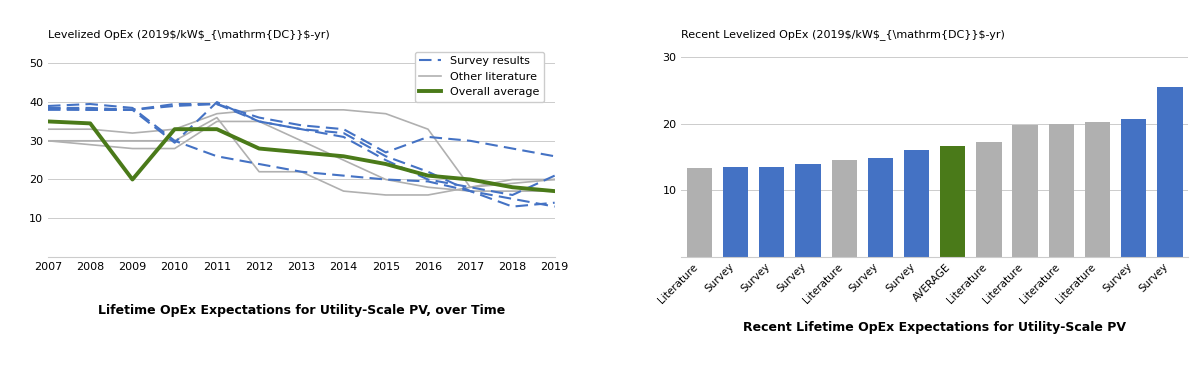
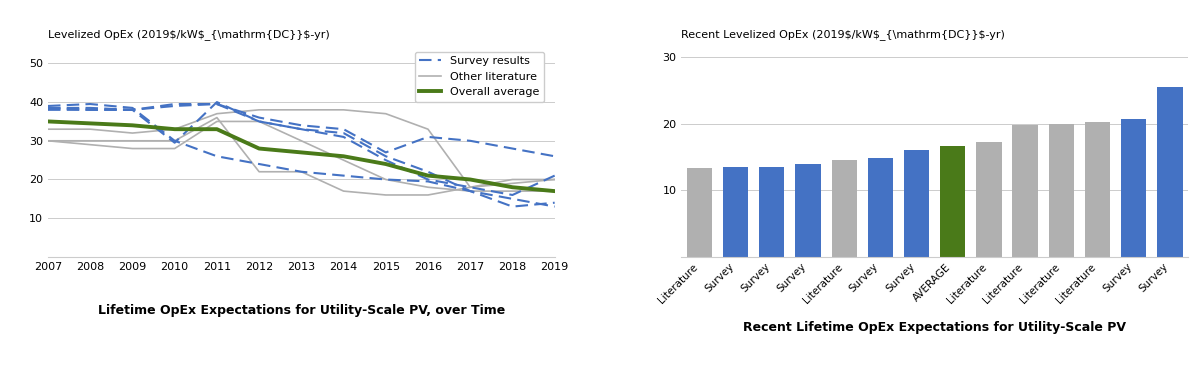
Overall average/2009: 20.0 -> 34.0
